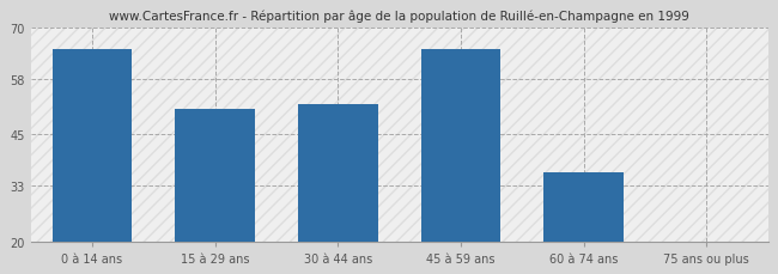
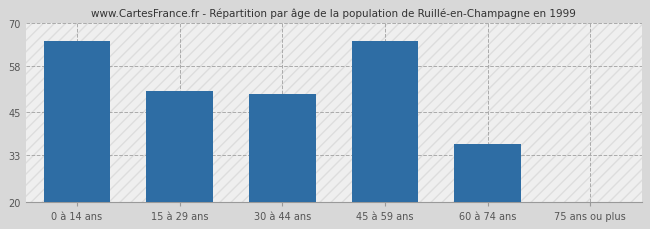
30 à 44 ans: 52 -> 50
